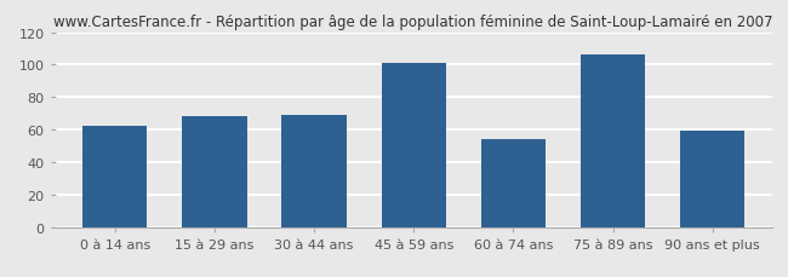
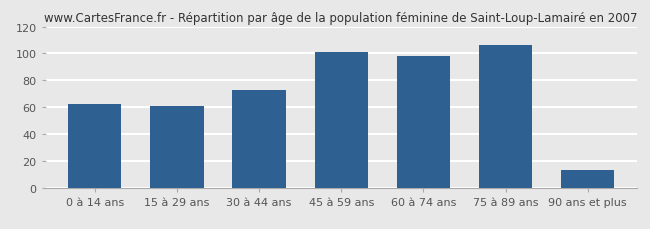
15 à 29 ans: 68 -> 61
30 à 44 ans: 69 -> 73
60 à 74 ans: 54 -> 98
90 ans et plus: 59 -> 13
